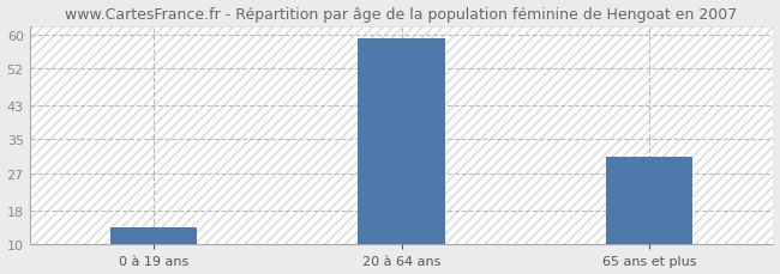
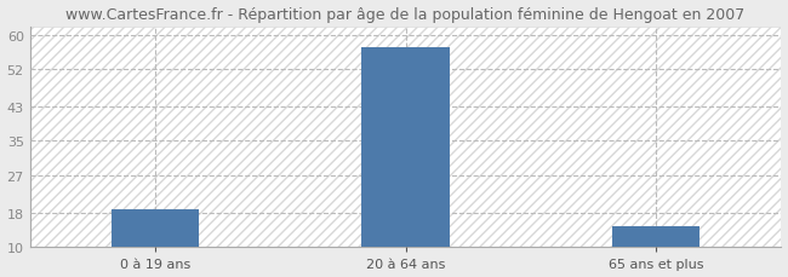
0 à 19 ans: 14 -> 19
20 à 64 ans: 59 -> 57
65 ans et plus: 31 -> 15
